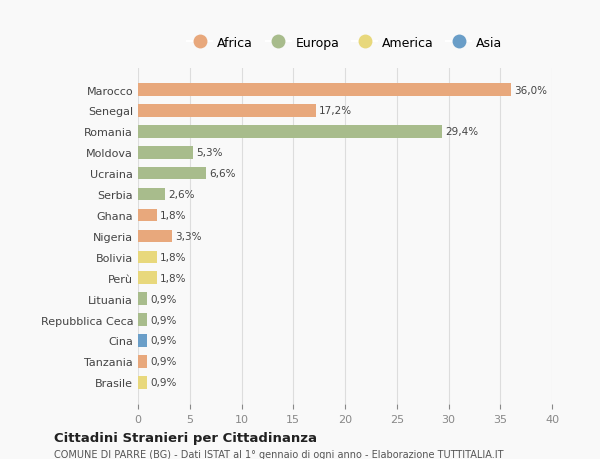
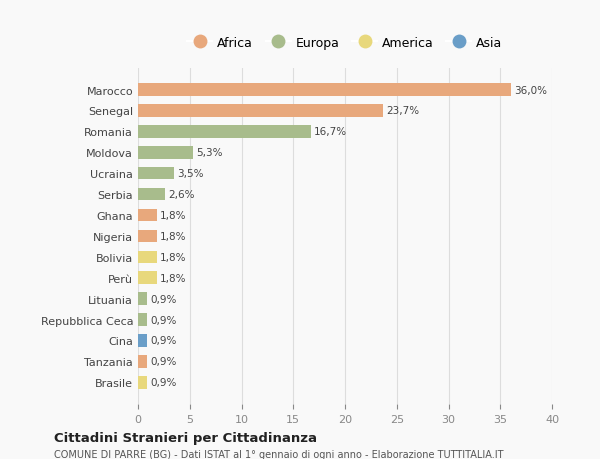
Senegal: 17,2% -> 23,7%
Romania: 29,4% -> 16,7%
Ucraina: 6,6% -> 3,5%
Nigeria: 3,3% -> 1,8%
